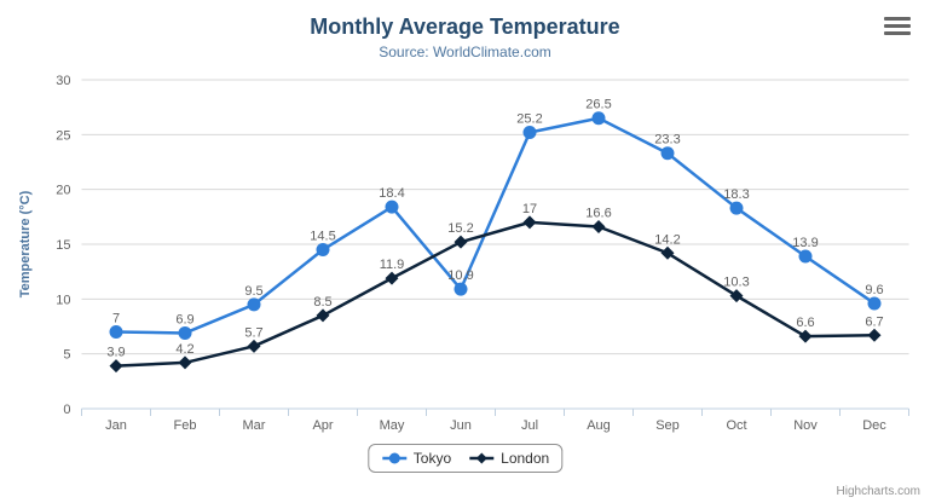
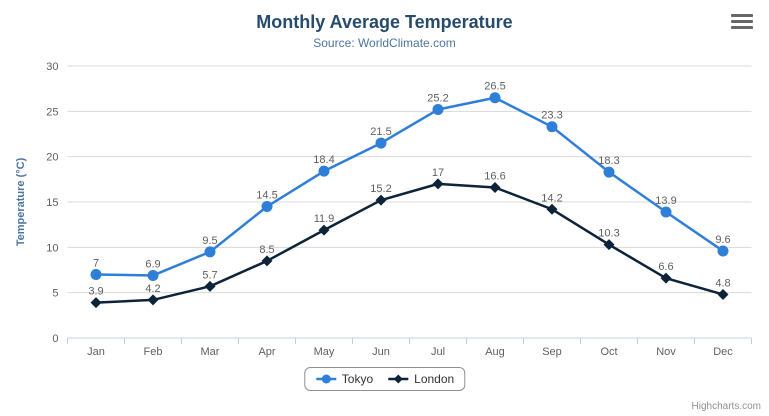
Tokyo/Jun: 10.9 -> 21.5
London/Dec: 6.7 -> 4.8
